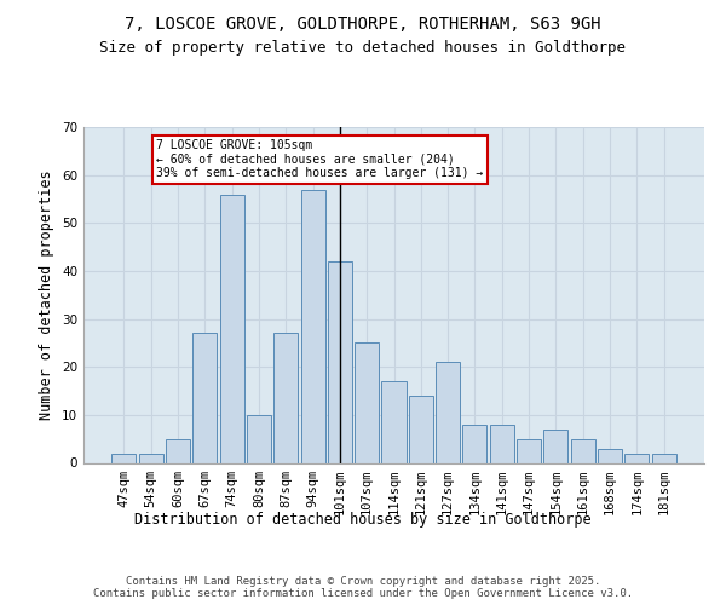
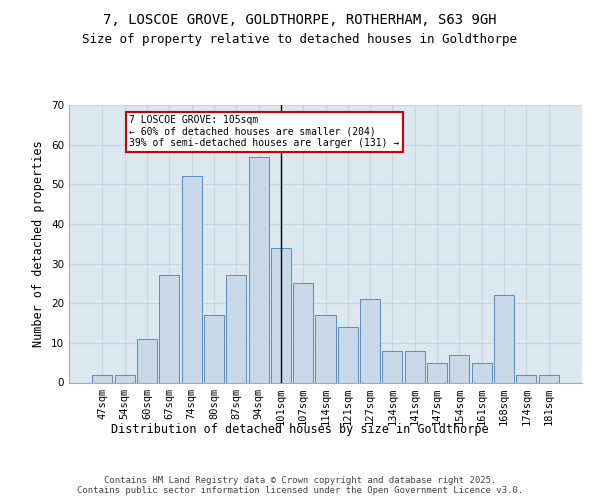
60sqm: 5 -> 11
74sqm: 56 -> 52
80sqm: 10 -> 17
101sqm: 42 -> 34
168sqm: 3 -> 22
